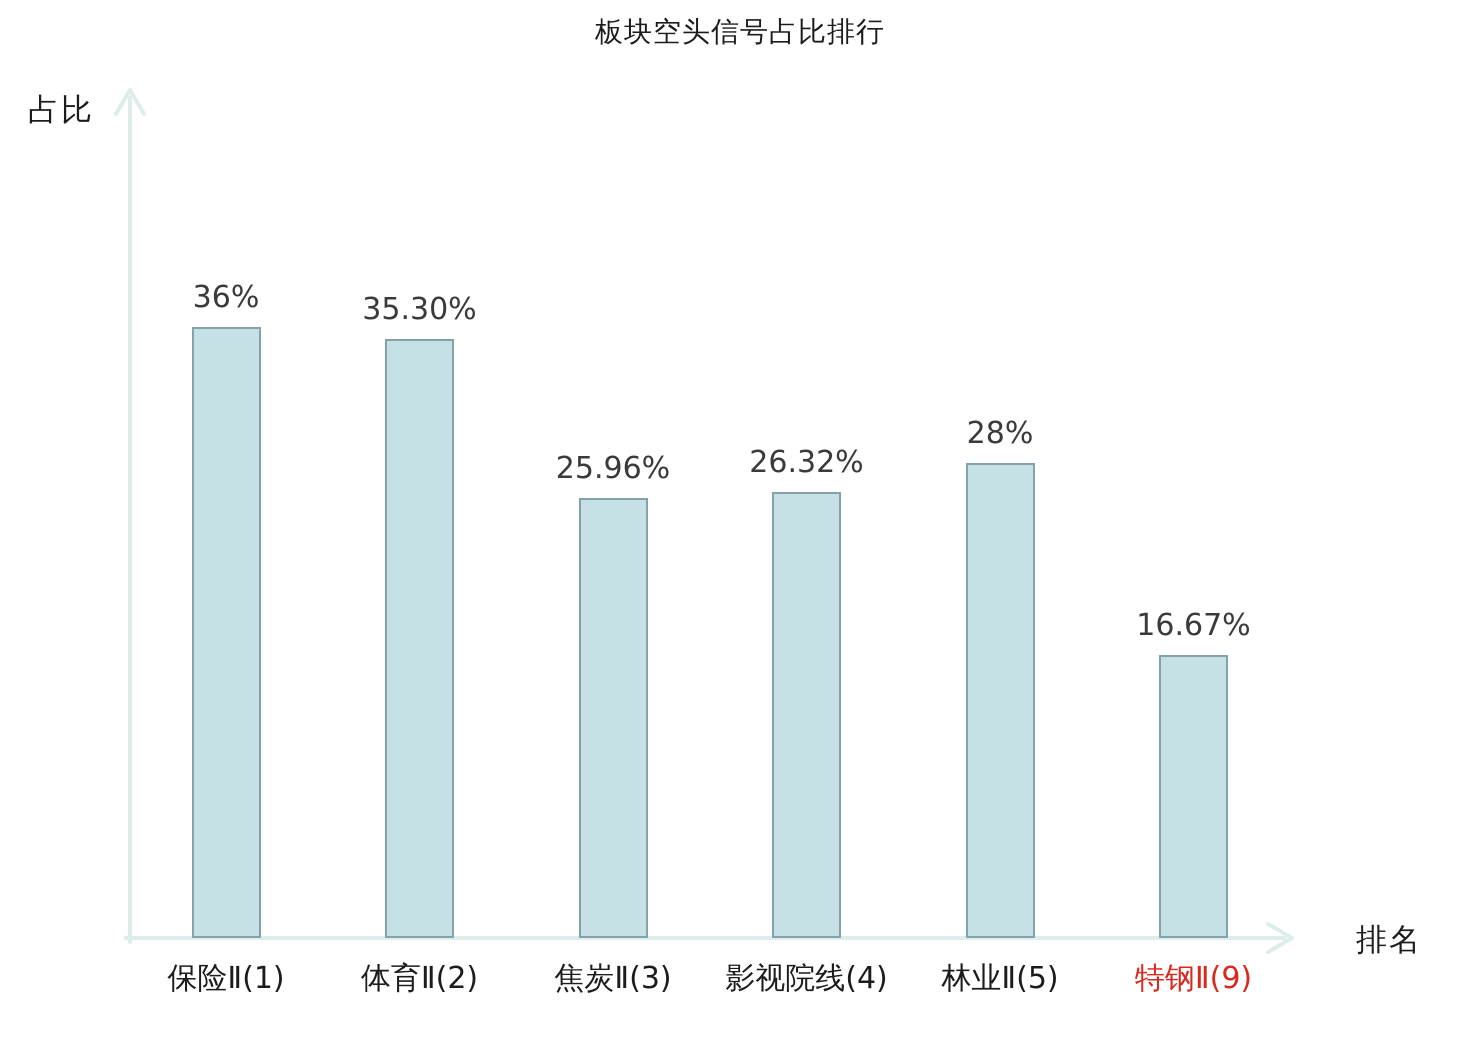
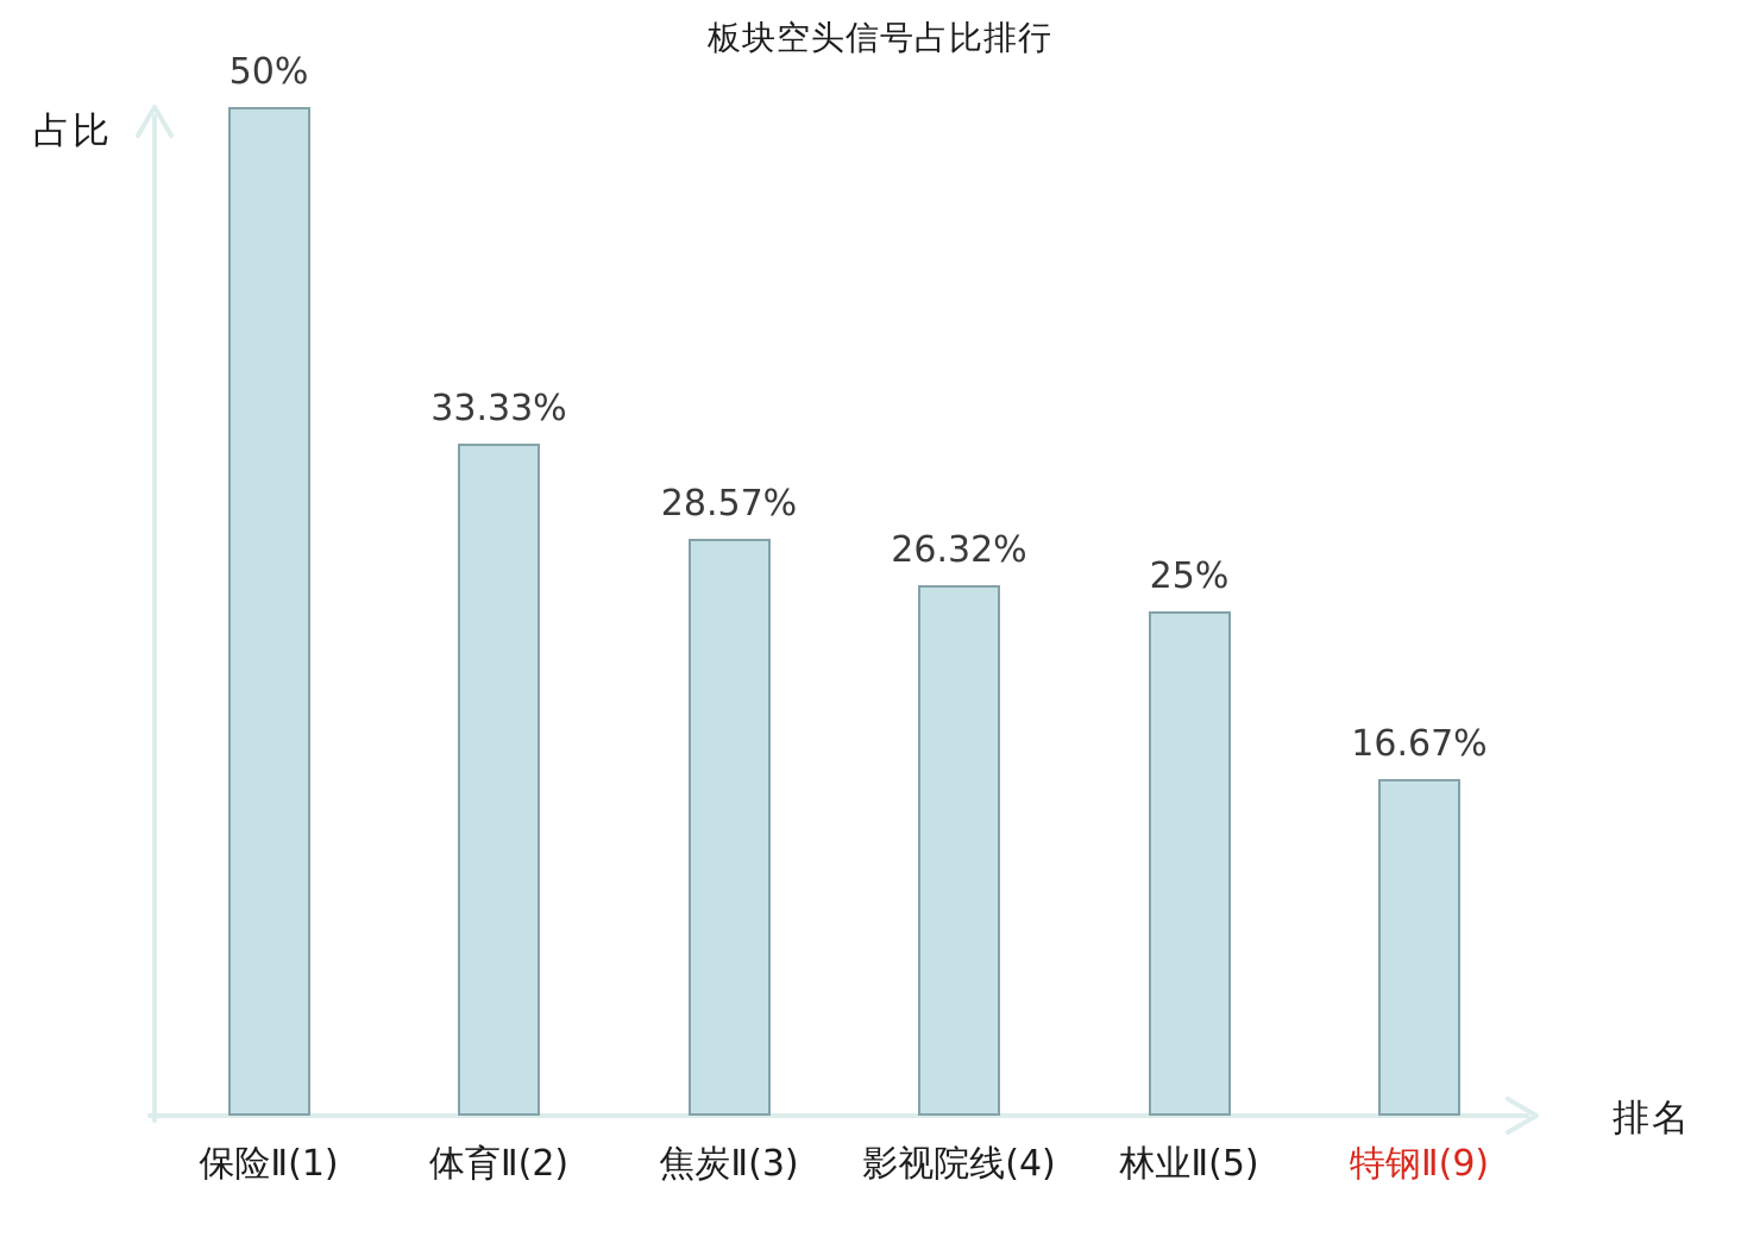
保险Ⅱ(1): 36% -> 50%
体育Ⅱ(2): 35.30% -> 33.33%
焦炭Ⅱ(3): 25.96% -> 28.57%
林业Ⅱ(5): 28% -> 25%
